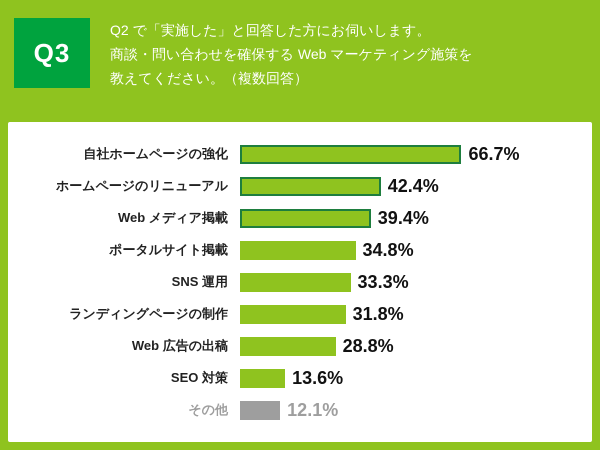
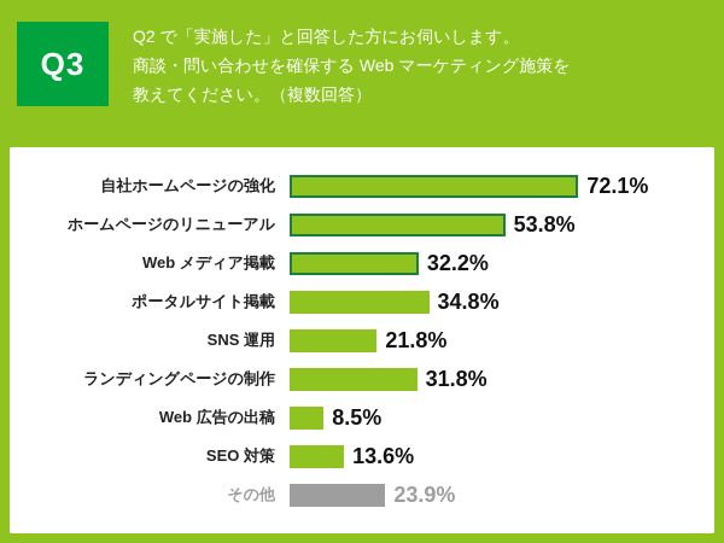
自社ホームページの強化: 66.7% -> 72.1%
ホームページのリニューアル: 42.4% -> 53.8%
Web メディア掲載: 39.4% -> 32.2%
SNS 運用: 33.3% -> 21.8%
Web 広告の出稿: 28.8% -> 8.5%
その他: 12.1% -> 23.9%
